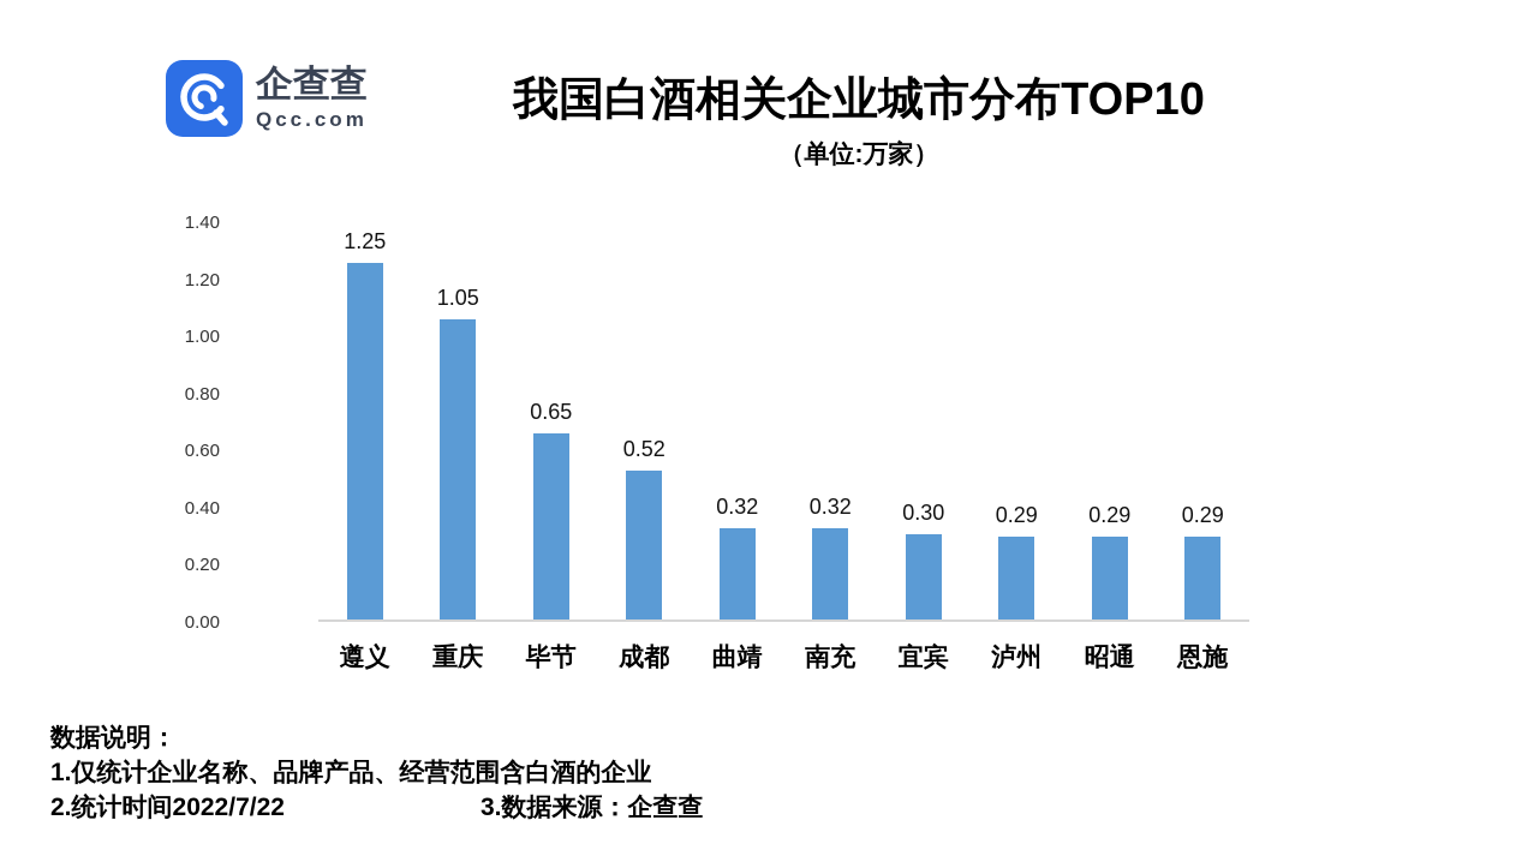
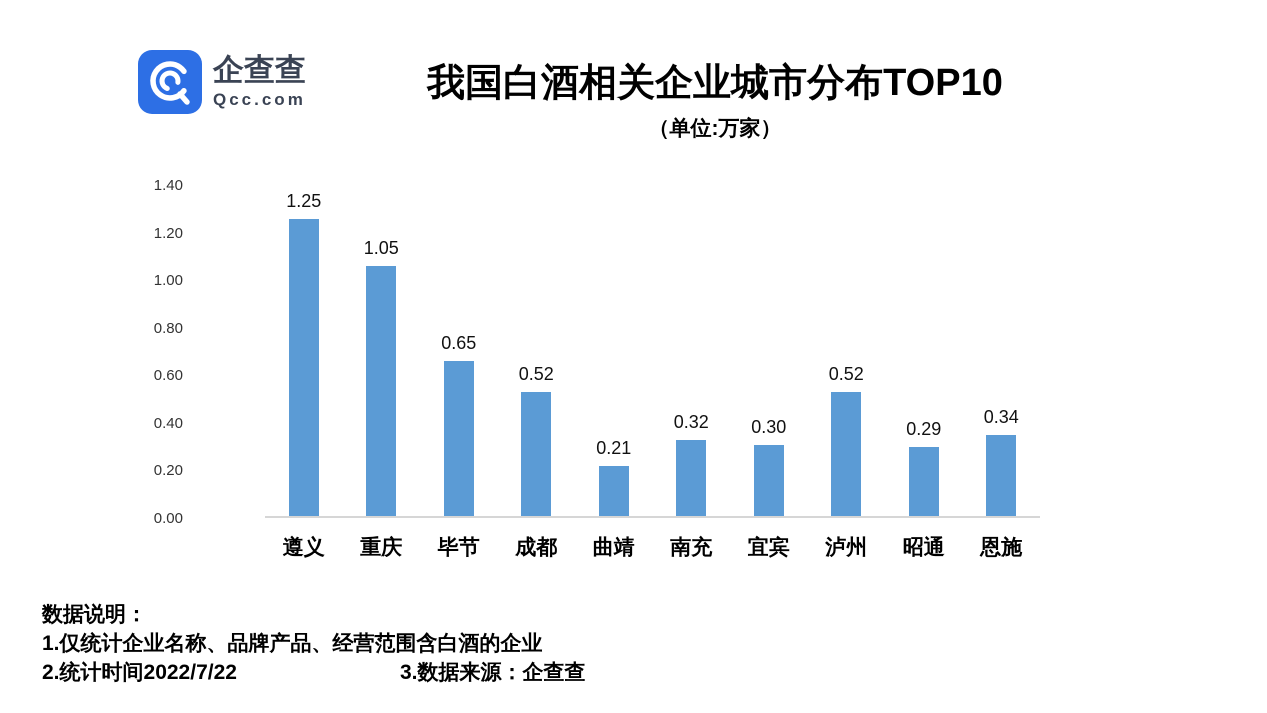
曲靖: 0.32 -> 0.21
泸州: 0.29 -> 0.52
恩施: 0.29 -> 0.34
